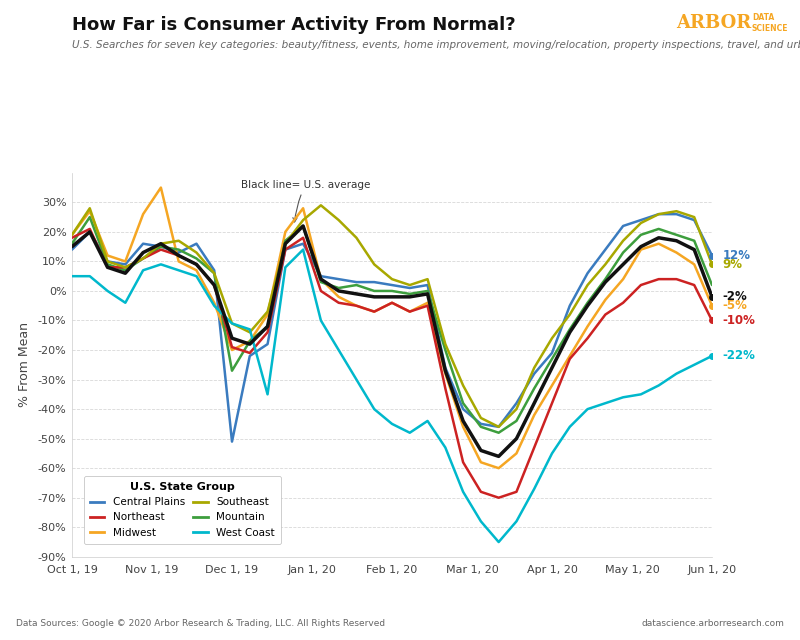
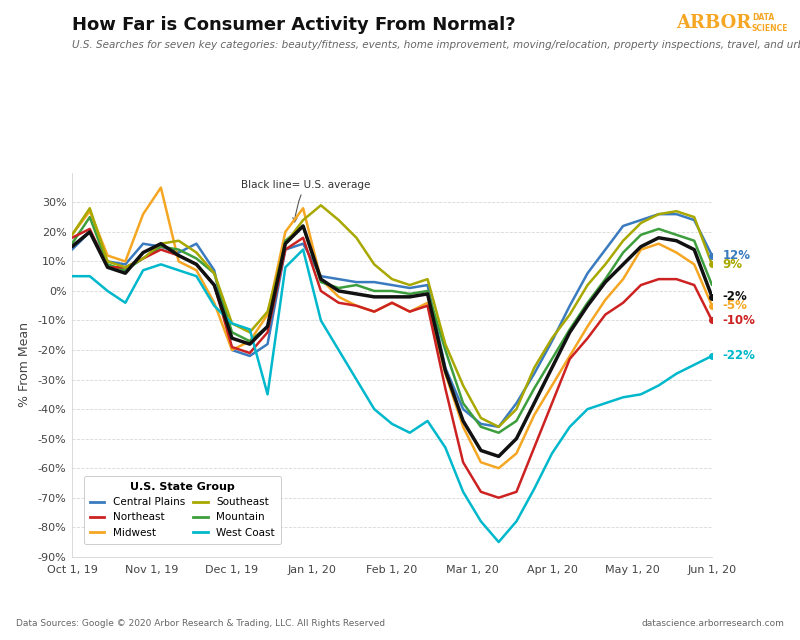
Central Plains/Dec 1, 19: -51% -> -20%
Mountain/Dec 1, 19: -27% -> -14%
Central Plains/Apr 1, 20: -21% -> -17%
